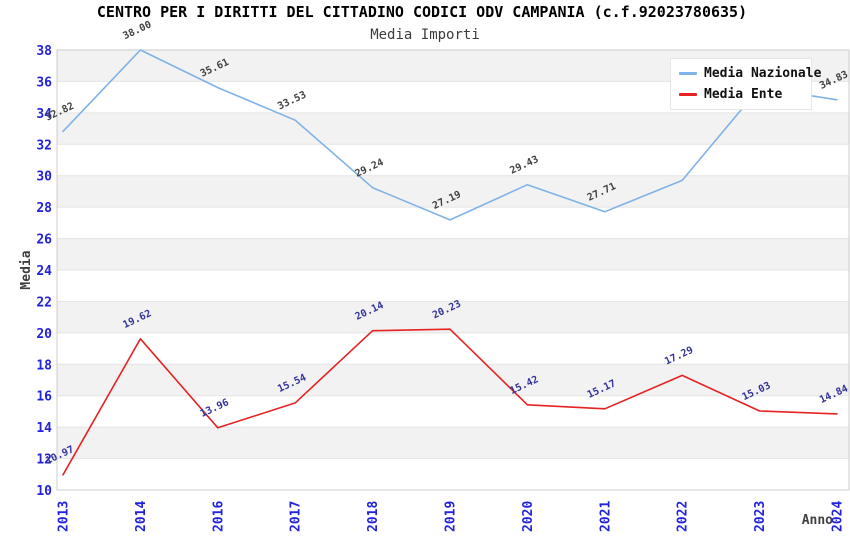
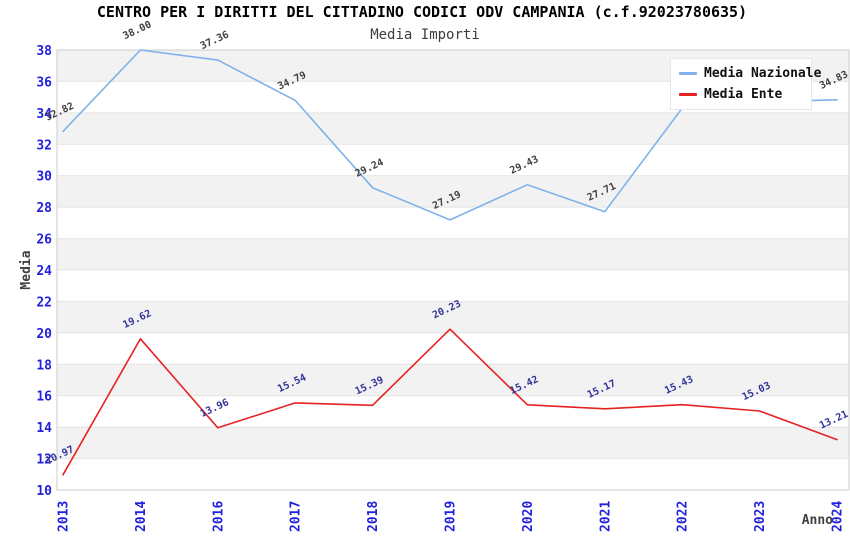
Media Nazionale/2016: 35.61 -> 37.36
Media Nazionale/2017: 33.53 -> 34.79
Media Ente/2018: 20.14 -> 15.39
Media Nazionale/2022: 29.7 -> 34.3
Media Ente/2022: 17.29 -> 15.43
Media Nazionale/2023: 35.6 -> 34.7
Media Ente/2024: 14.84 -> 13.21
